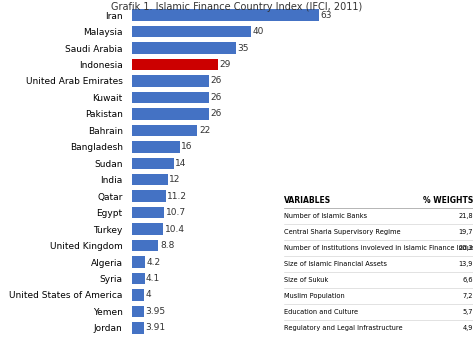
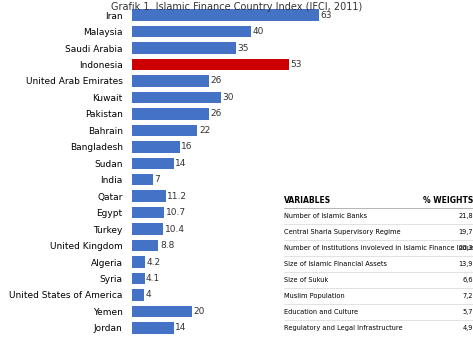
Indonesia: 29 -> 53
Kuwait: 26 -> 30
India: 12 -> 7
Yemen: 3.95 -> 20
Jordan: 3.91 -> 14
